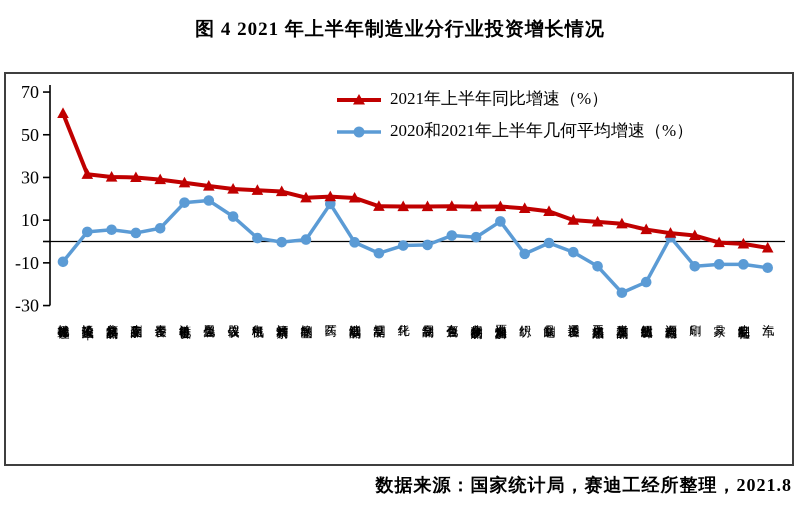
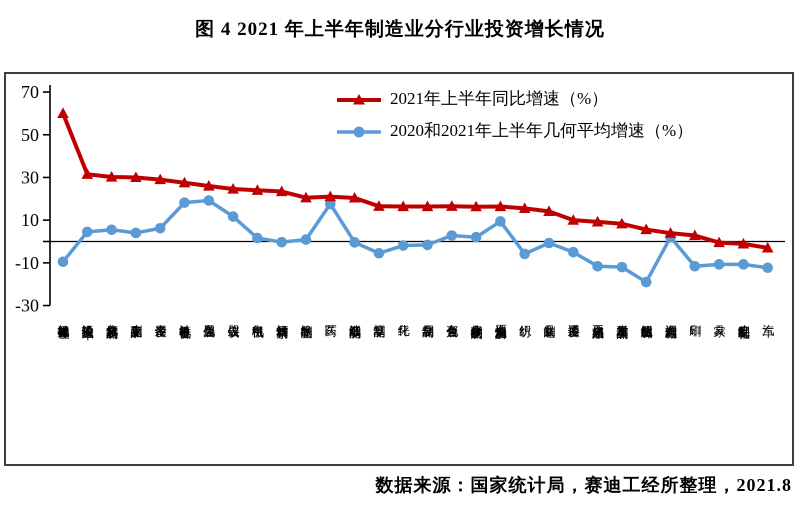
2020和2021年上半年几何平均增速（%）/木材加工及制品: -24 -> -12
